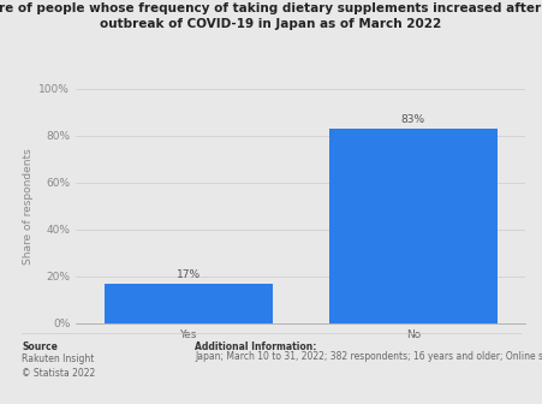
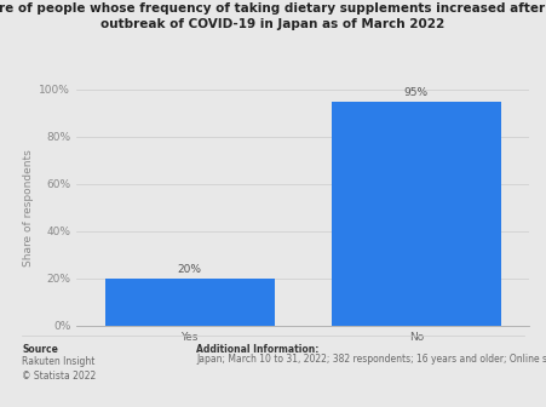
Yes: 17% -> 20%
No: 83% -> 95%
